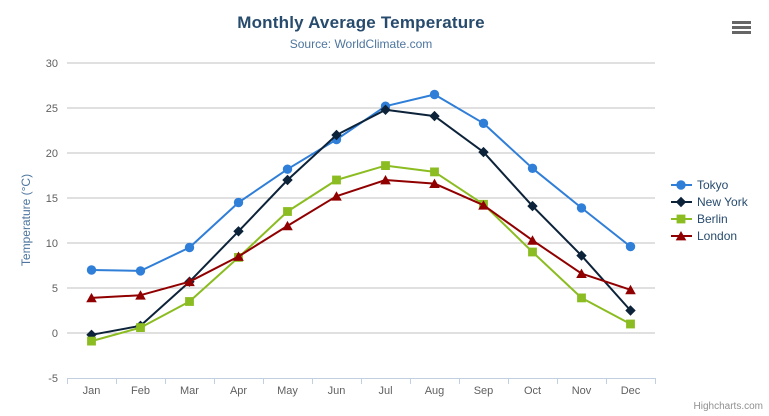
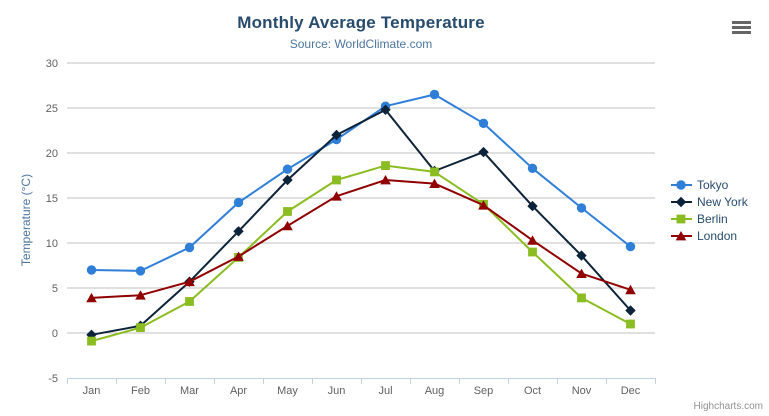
New York/Aug: 24 -> 18
